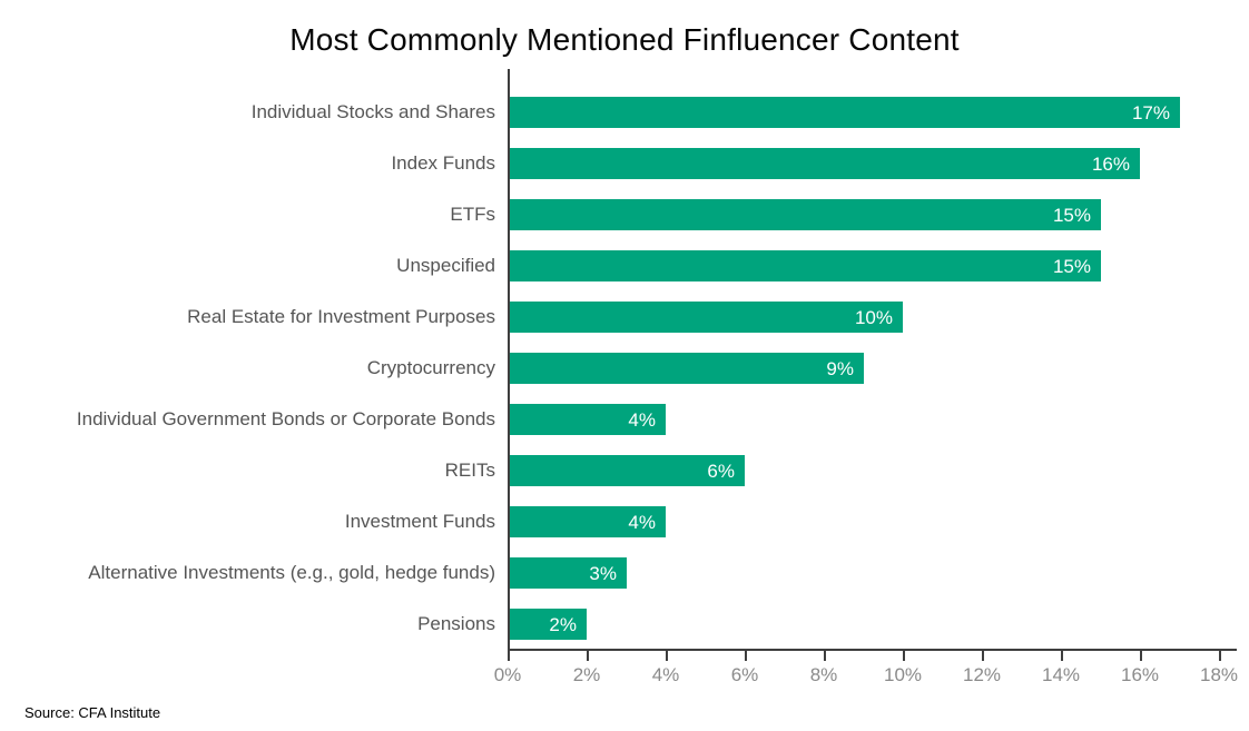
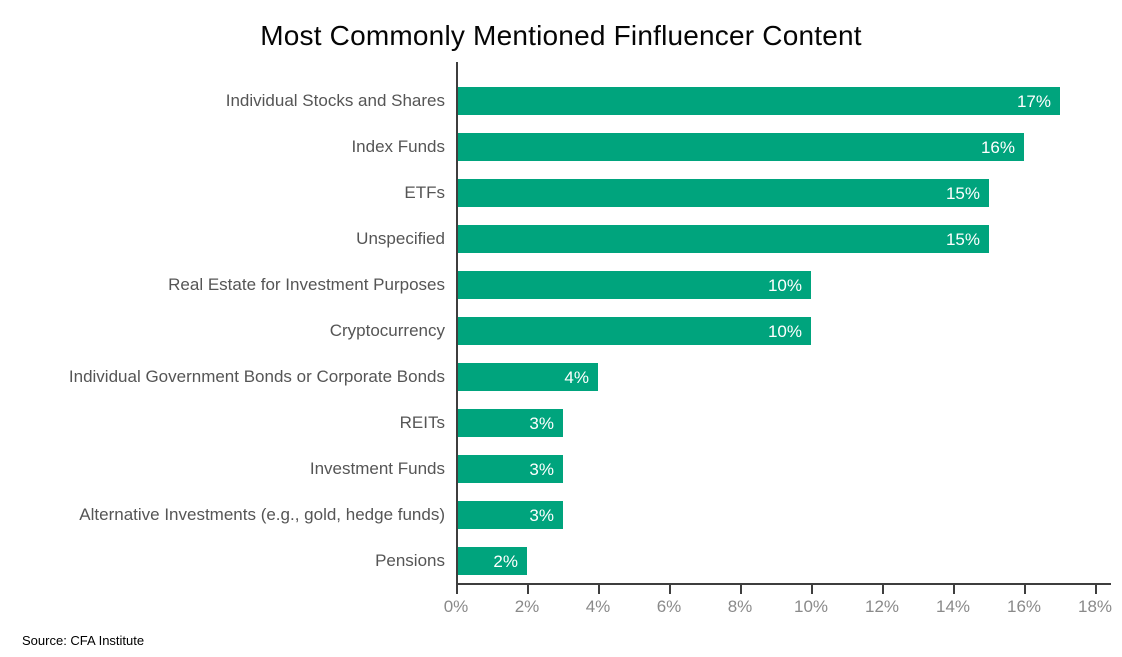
Cryptocurrency: 9% -> 10%
REITs: 6% -> 3%
Investment Funds: 4% -> 3%
